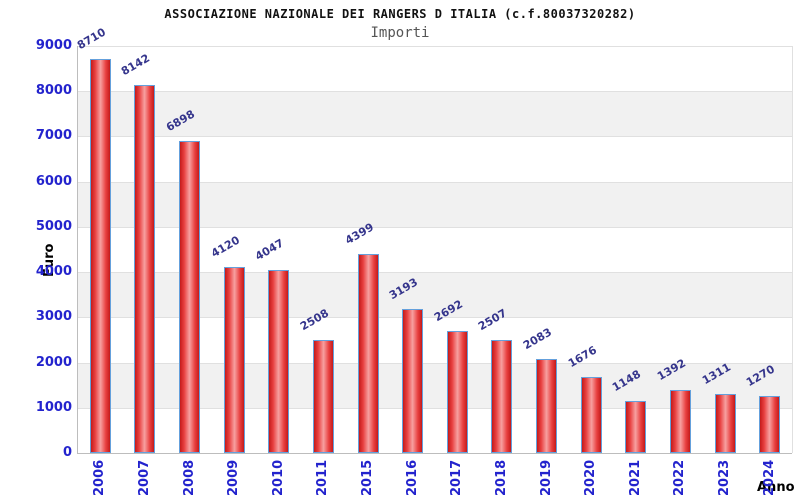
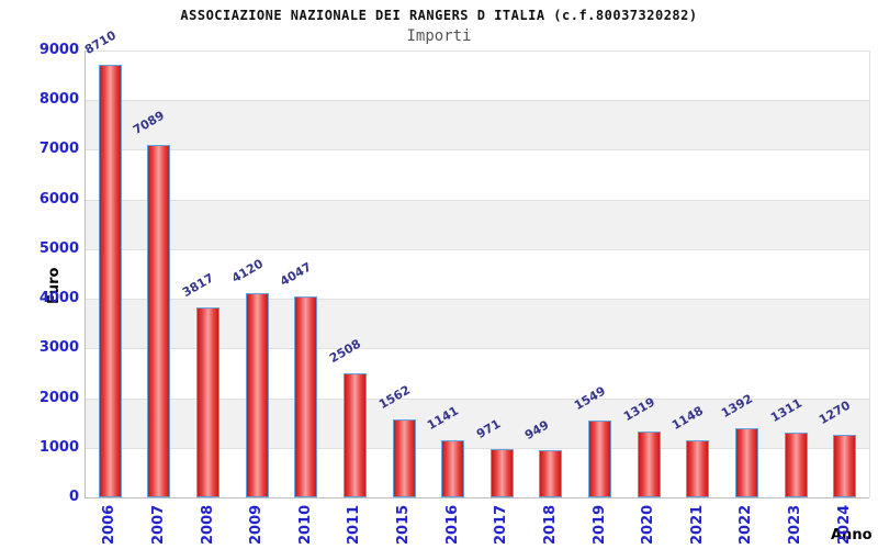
2007: 8142 -> 7089
2008: 6898 -> 3817
2015: 4399 -> 1562
2016: 3193 -> 1141
2017: 2692 -> 971
2018: 2507 -> 949
2019: 2083 -> 1549
2020: 1676 -> 1319
